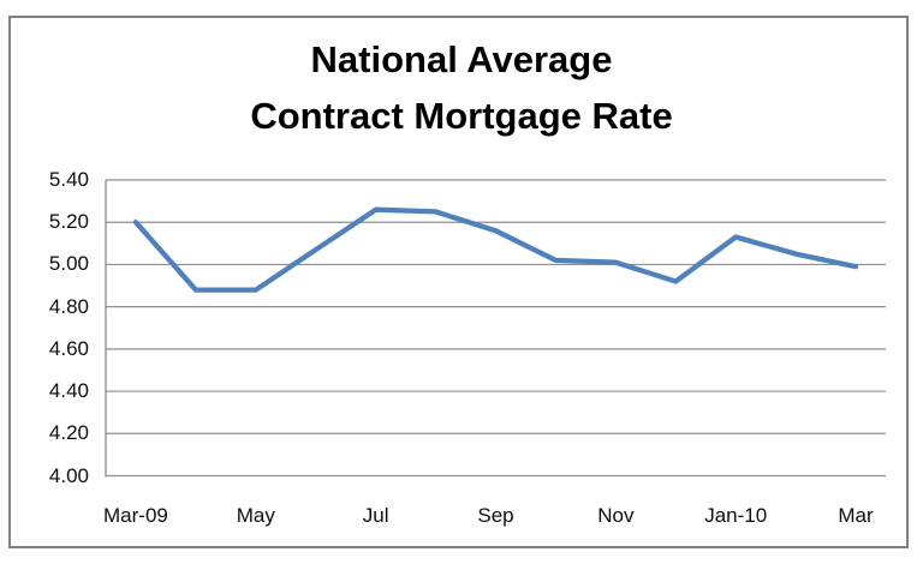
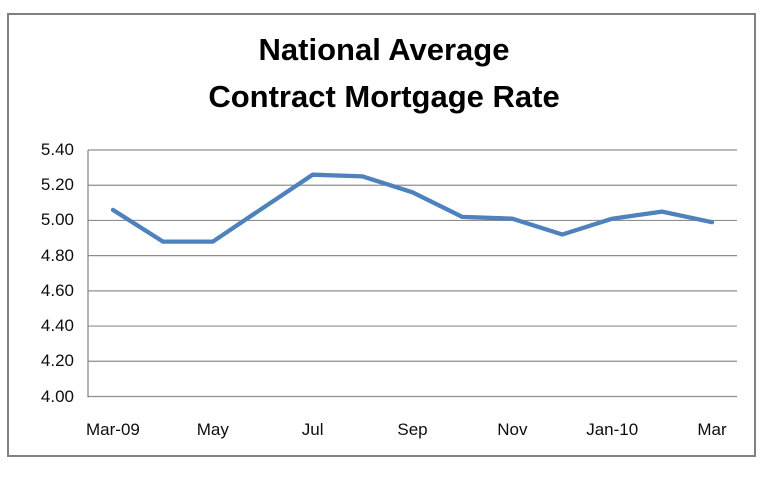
Mar-09: 5.20 -> 5.06
Jan-10: 5.13 -> 5.01
